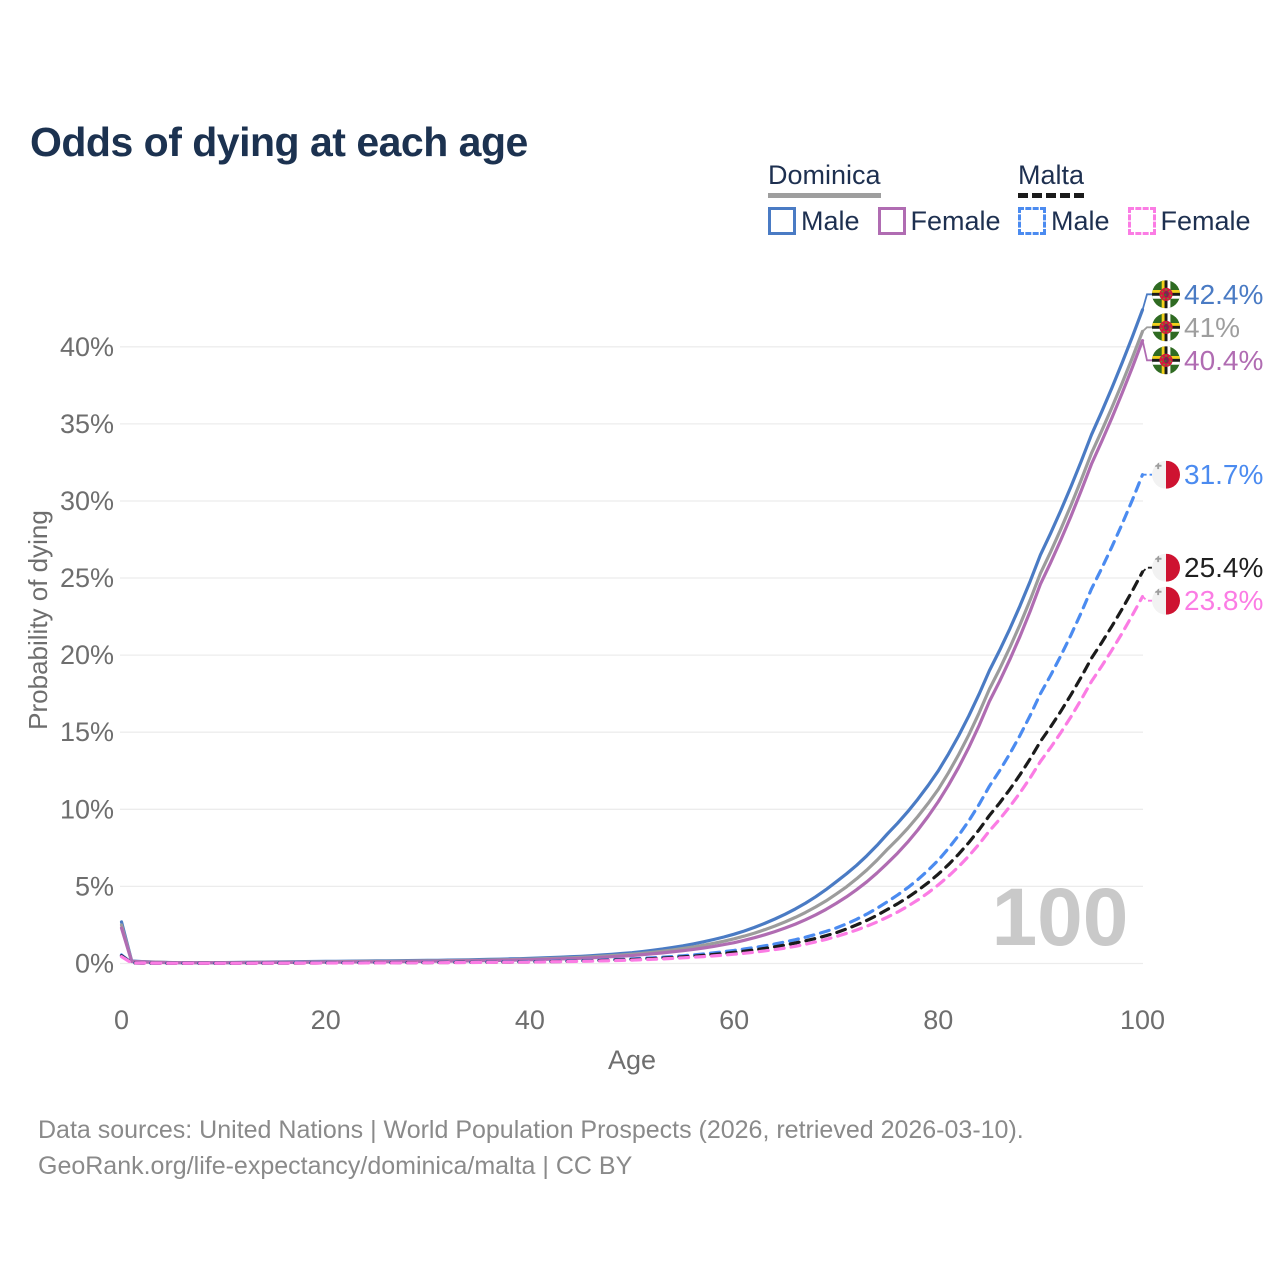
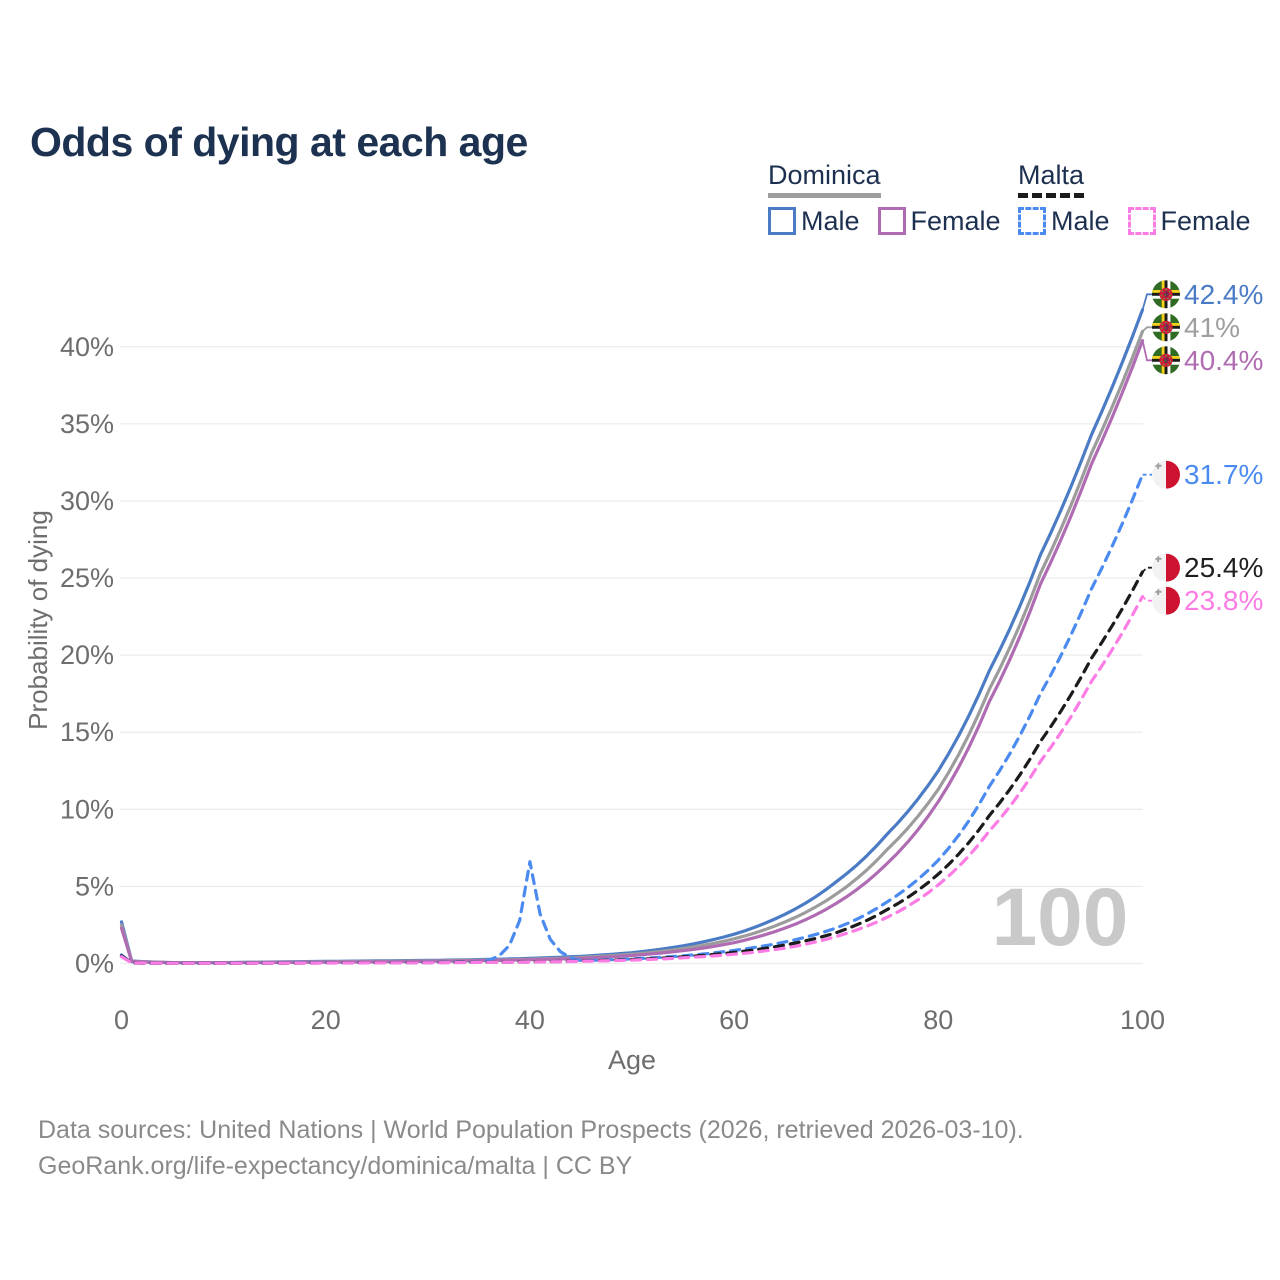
Malta Male/40: 0.1% -> 6.6%
